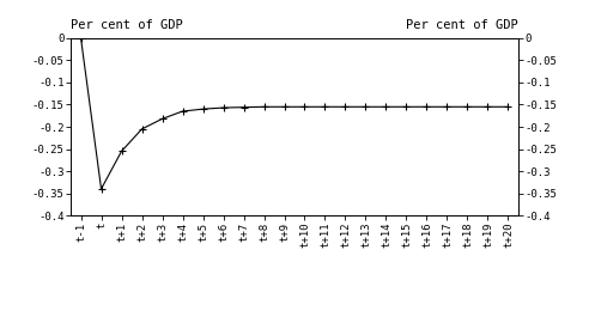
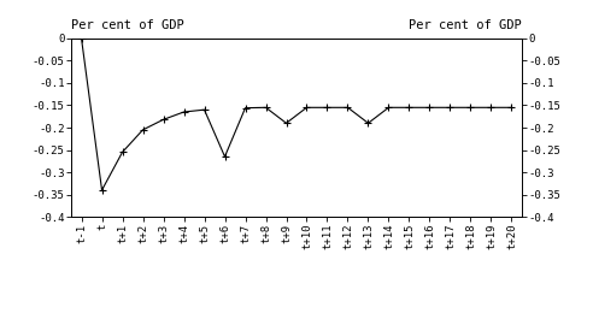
t+6: -0.157 -> -0.265
t+9: -0.155 -> -0.190
t+13: -0.155 -> -0.190
